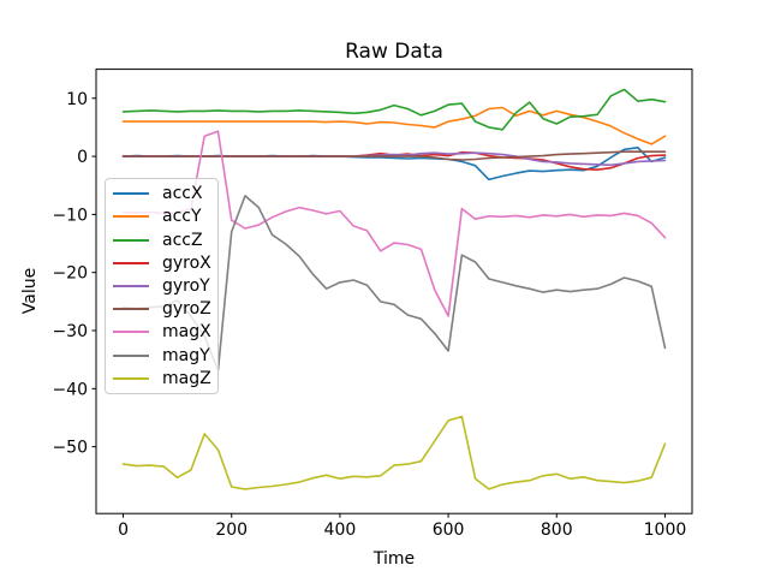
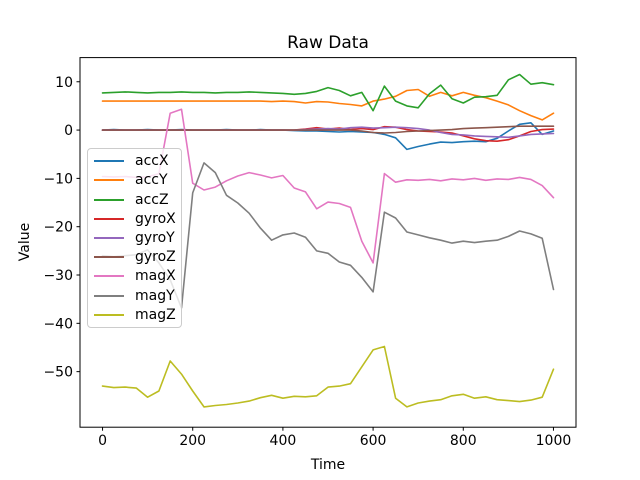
magZ/200: -57 -> -54
accZ/600: 9 -> 4
